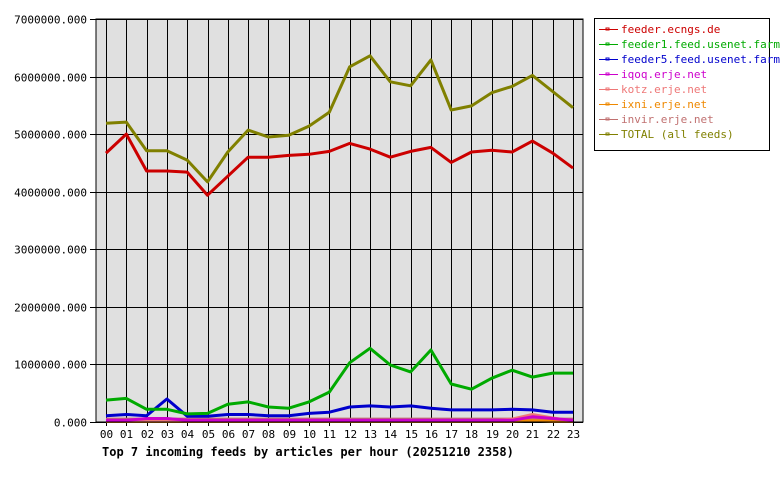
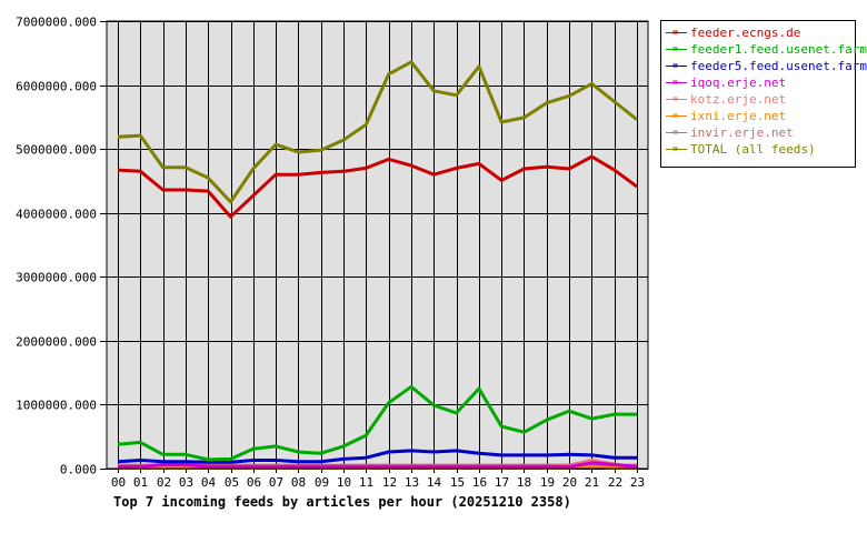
feeder.ecngs.de/01: 5000000 -> 4600000
feeder5.feed.usenet.farm/03: 400000 -> 100000
